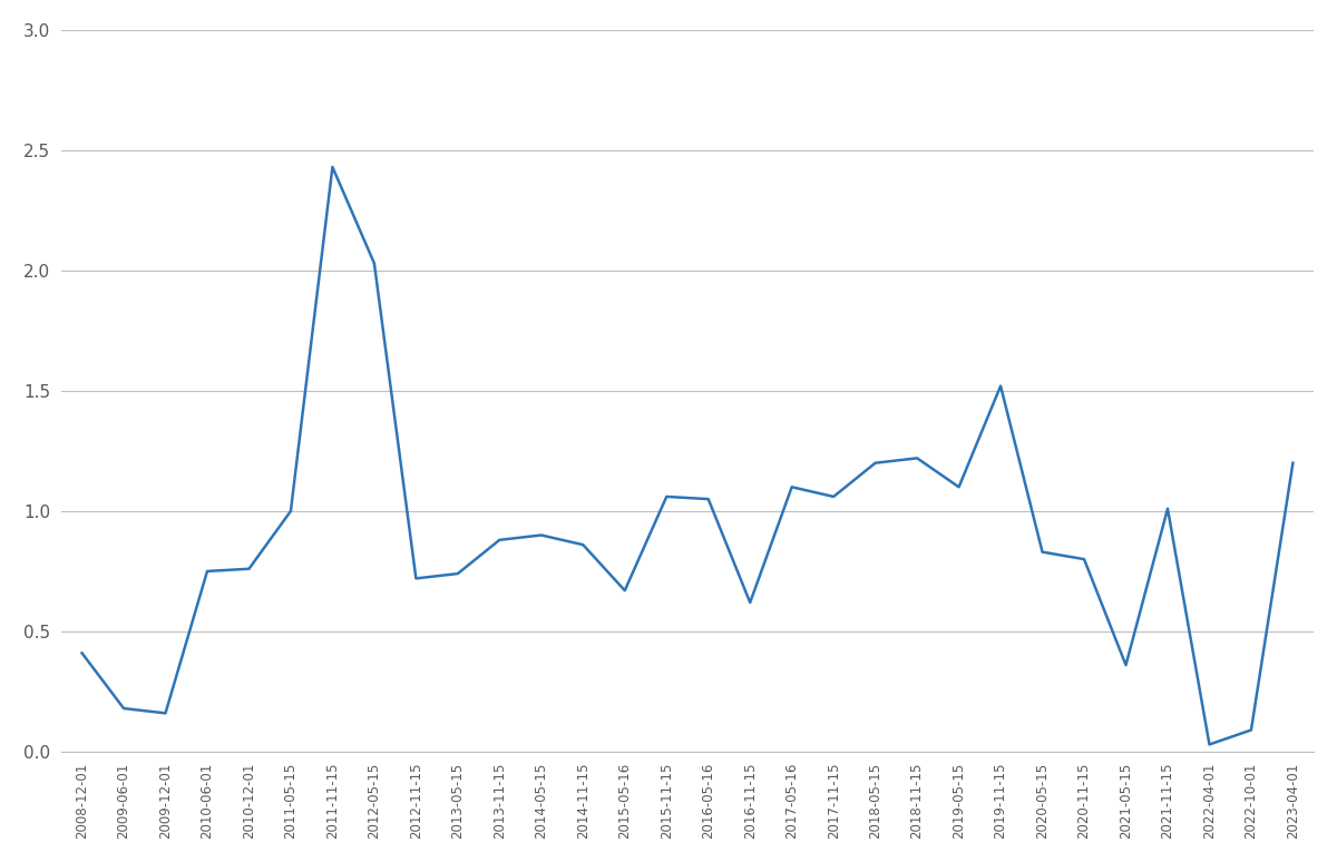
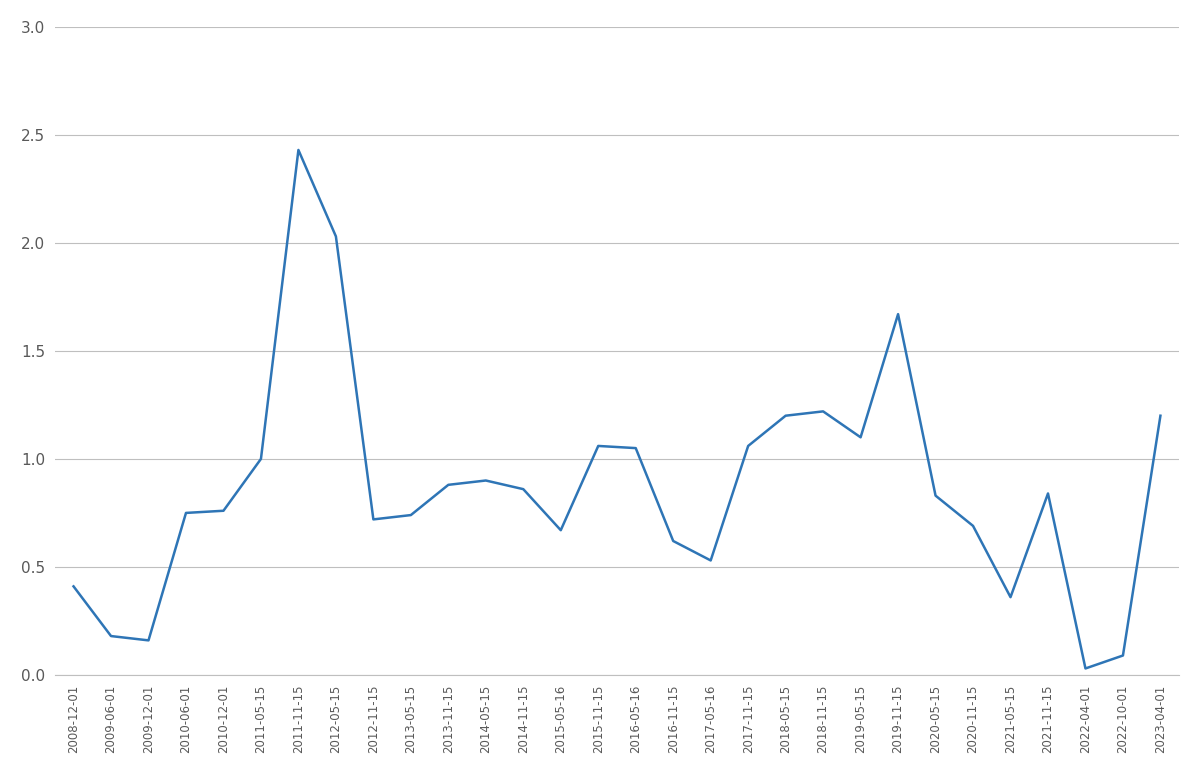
2017-05-16: 1.10 -> 0.53
2019-11-15: 1.52 -> 1.67
2020-11-15: 0.80 -> 0.69
2021-11-15: 1.01 -> 0.84
